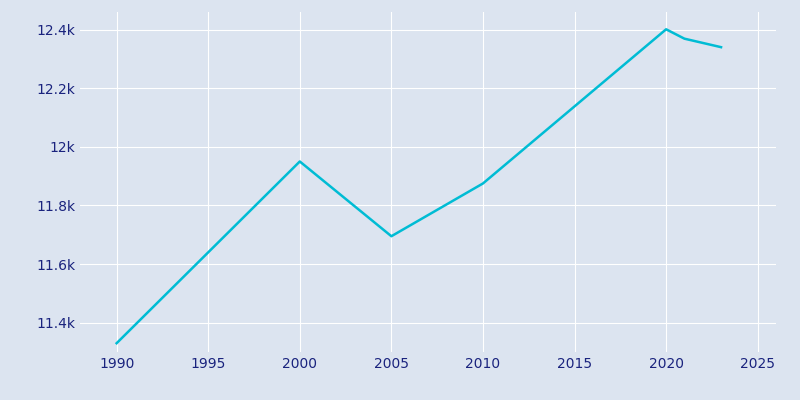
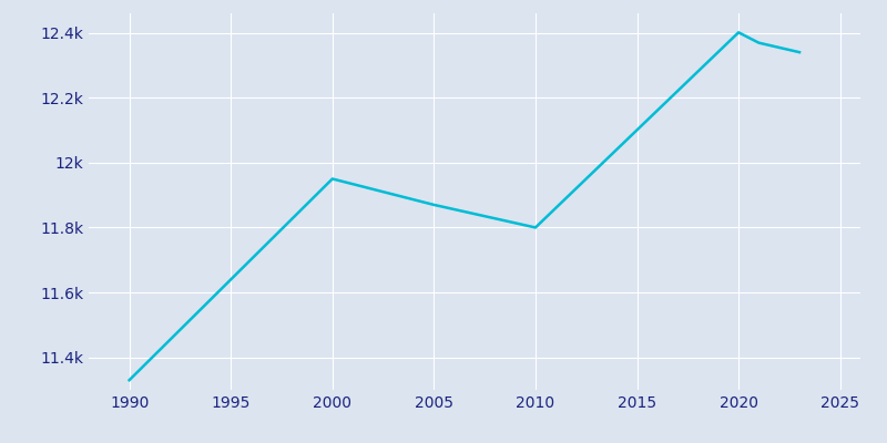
2005: 11.695k -> 11.870k
2010: 11.875k -> 11.800k
